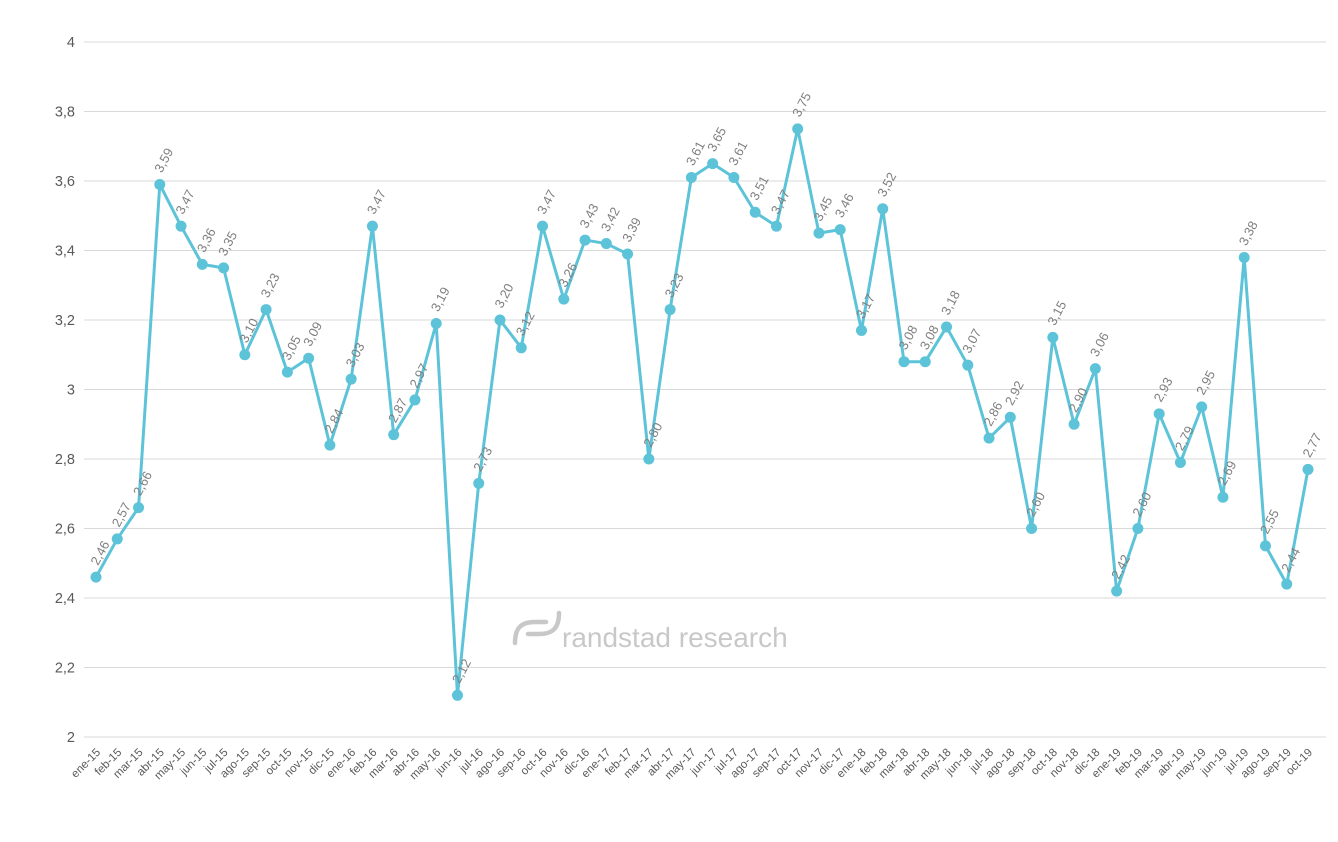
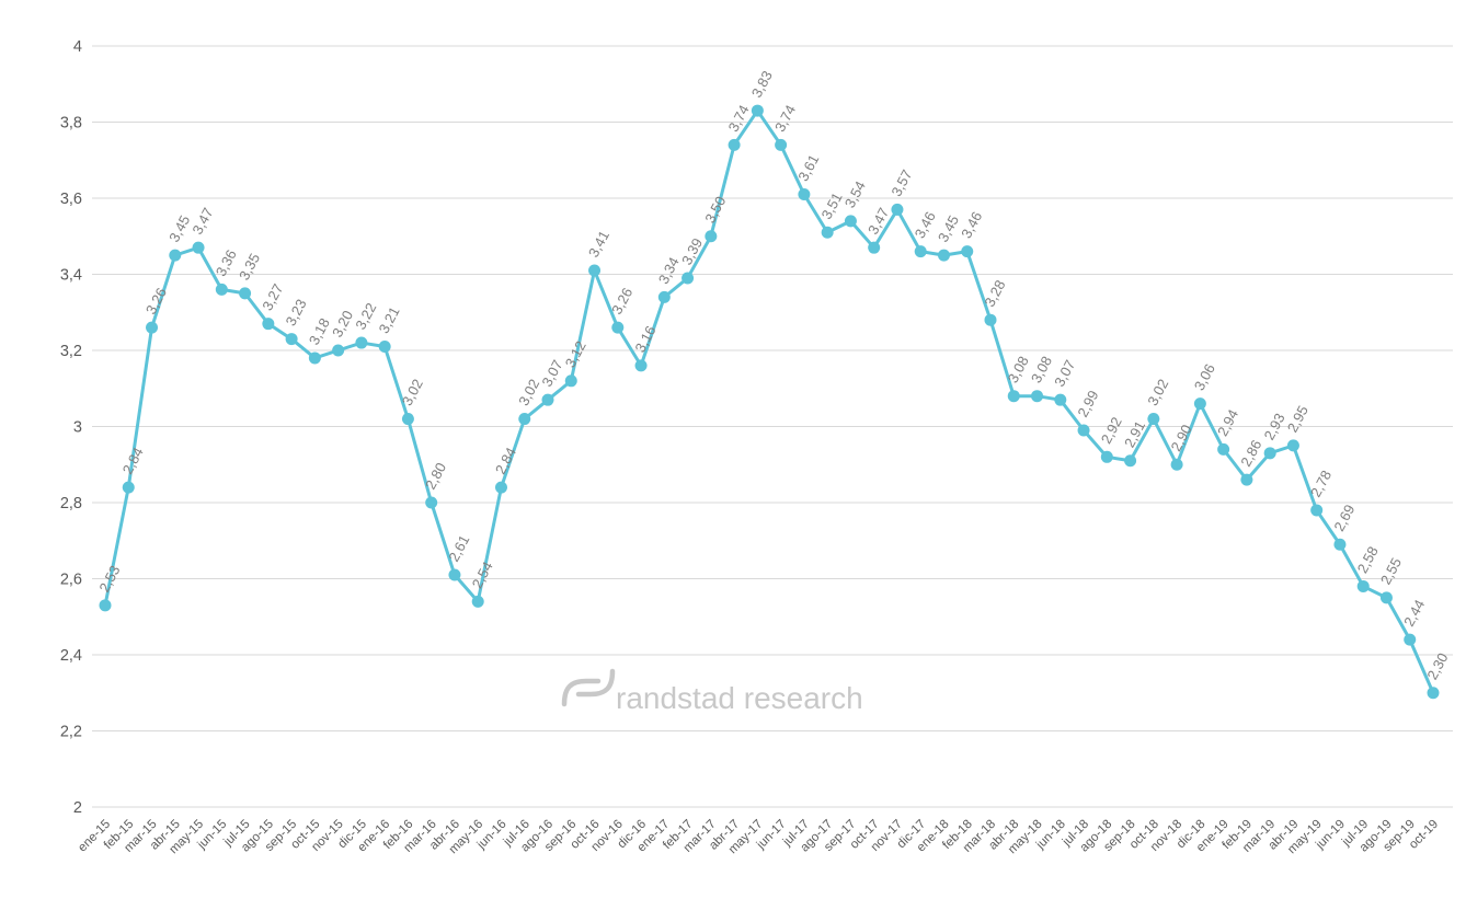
ene-15: 2,46 -> 2,53
feb-15: 2,57 -> 2,84
mar-15: 2,66 -> 3,26
abr-15: 3,59 -> 3,45
ago-15: 3,10 -> 3,27
oct-15: 3,05 -> 3,18
nov-15: 3,09 -> 3,20
dic-15: 2,84 -> 3,22
ene-16: 3,03 -> 3,21
feb-16: 3,47 -> 3,02
mar-16: 2,87 -> 2,80
abr-16: 2,97 -> 2,61
may-16: 3,19 -> 2,54
jun-16: 2,12 -> 2,84
jul-16: 2,73 -> 3,02
ago-16: 3,20 -> 3,07
oct-16: 3,47 -> 3,41
dic-16: 3,43 -> 3,16
ene-17: 3,42 -> 3,34
mar-17: 2,80 -> 3,50
abr-17: 3,23 -> 3,74
may-17: 3,61 -> 3,83
jun-17: 3,65 -> 3,74
sep-17: 3,47 -> 3,54
oct-17: 3,75 -> 3,47
nov-17: 3,45 -> 3,57
ene-18: 3,17 -> 3,45
feb-18: 3,52 -> 3,46
mar-18: 3,08 -> 3,28
may-18: 3,18 -> 3,08
jul-18: 2,86 -> 2,99
sep-18: 2,60 -> 2,91
oct-18: 3,15 -> 3,02
ene-19: 2,42 -> 2,94
feb-19: 2,60 -> 2,86
abr-19: 2,79 -> 2,95
may-19: 2,95 -> 2,78
jul-19: 3,38 -> 2,58
oct-19: 2,77 -> 2,30
